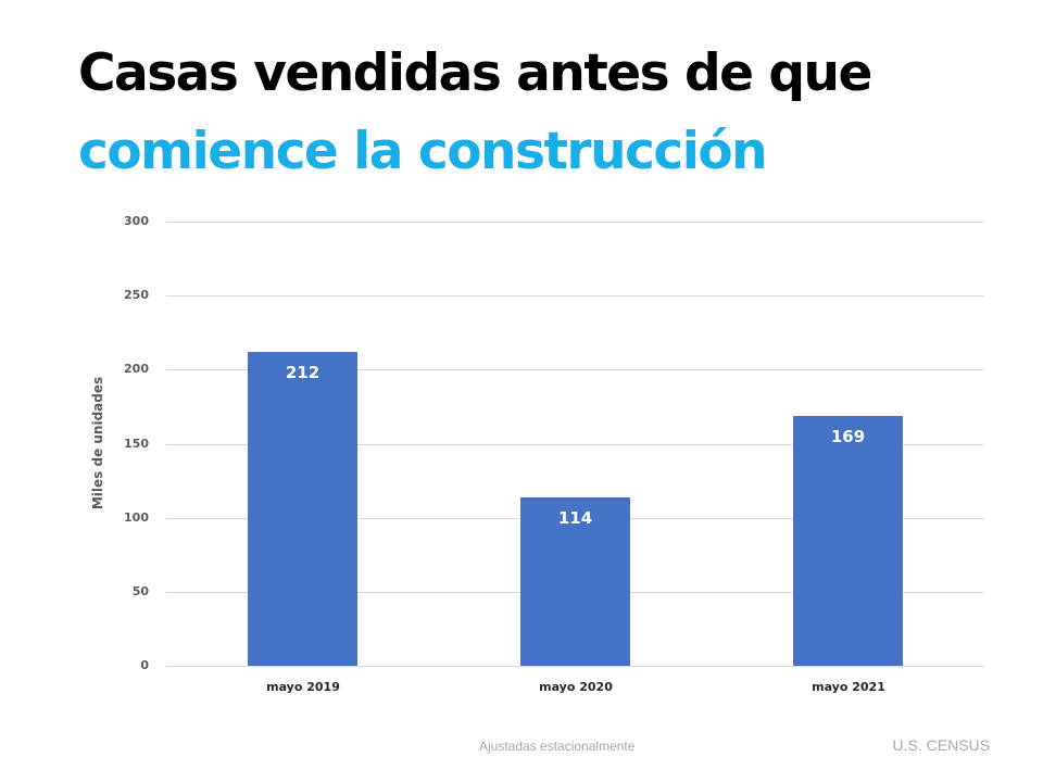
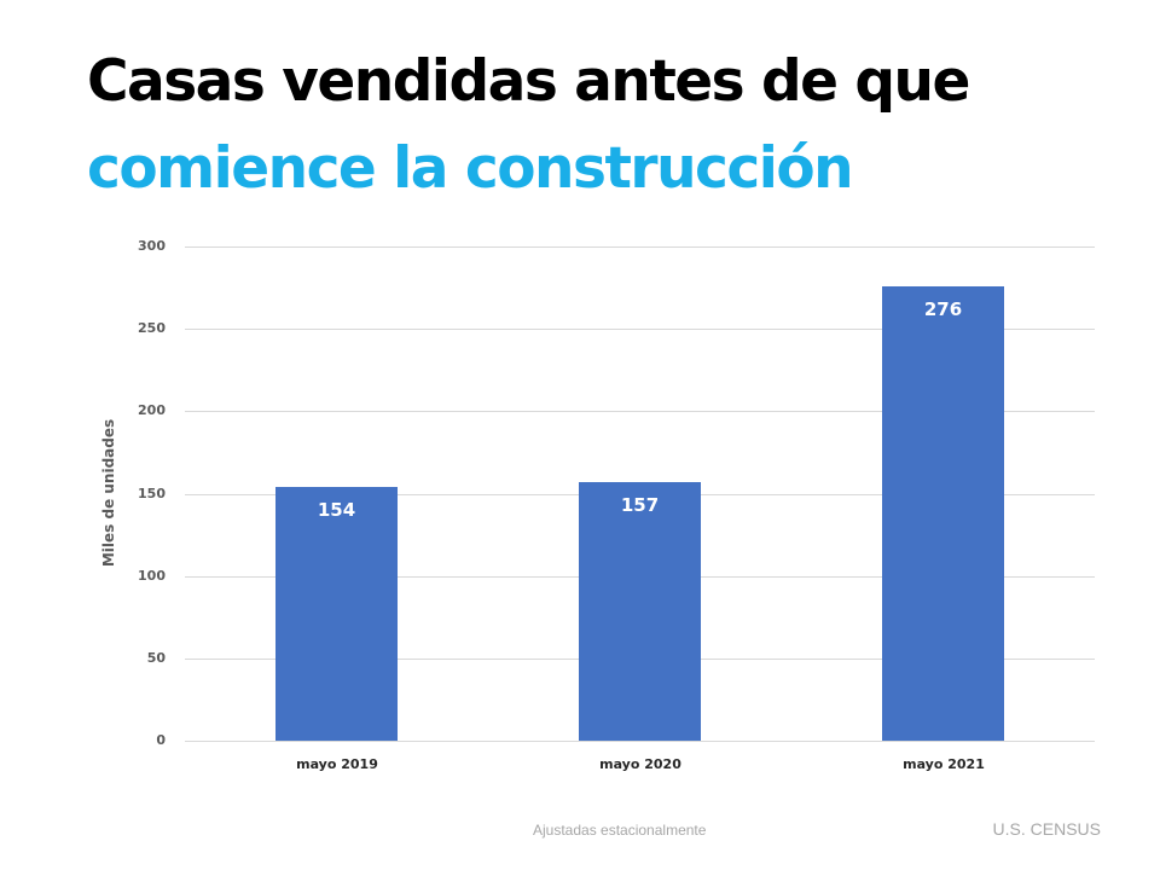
mayo 2019: 212 -> 154
mayo 2020: 114 -> 157
mayo 2021: 169 -> 276
